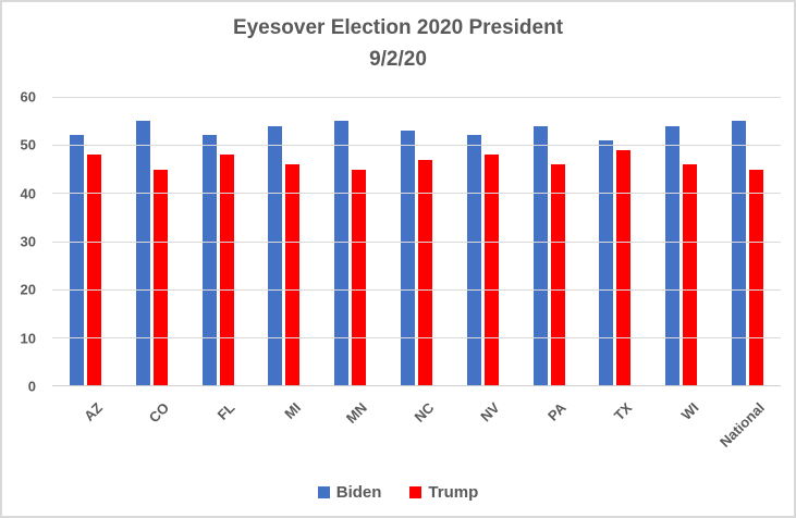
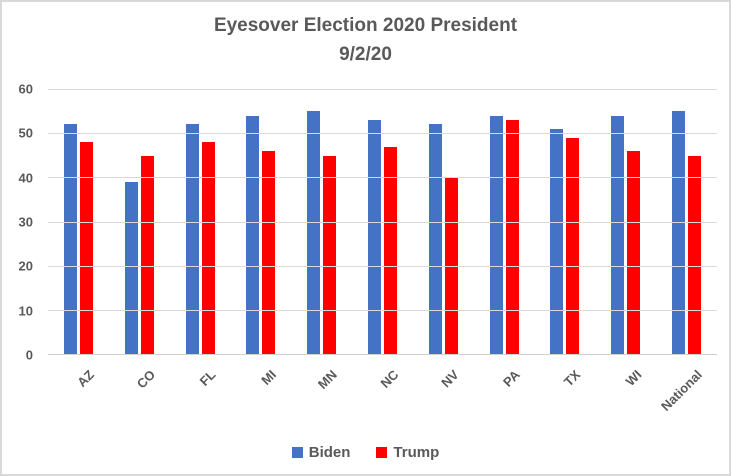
Biden/CO: 55 -> 39
Trump/NV: 48 -> 40
Trump/PA: 46 -> 53
